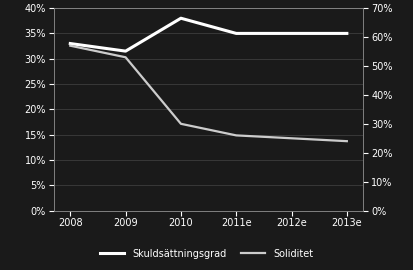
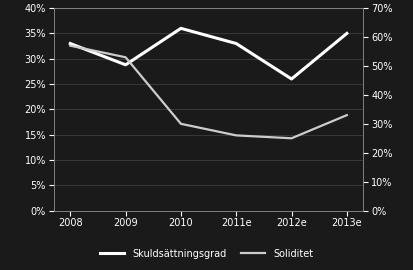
Skuldsättningsgrad/2009: 31.5% -> 28.8%
Skuldsättningsgrad/2010: 38.0% -> 36.0%
Skuldsättningsgrad/2011e: 35.0% -> 33.0%
Skuldsättningsgrad/2012e: 35.0% -> 26.0%
Soliditet/2013e: 24% -> 33%
